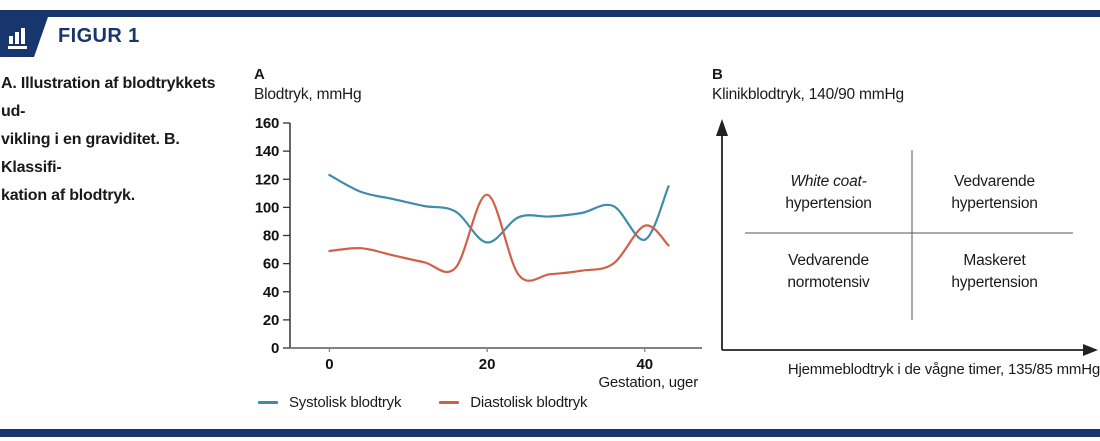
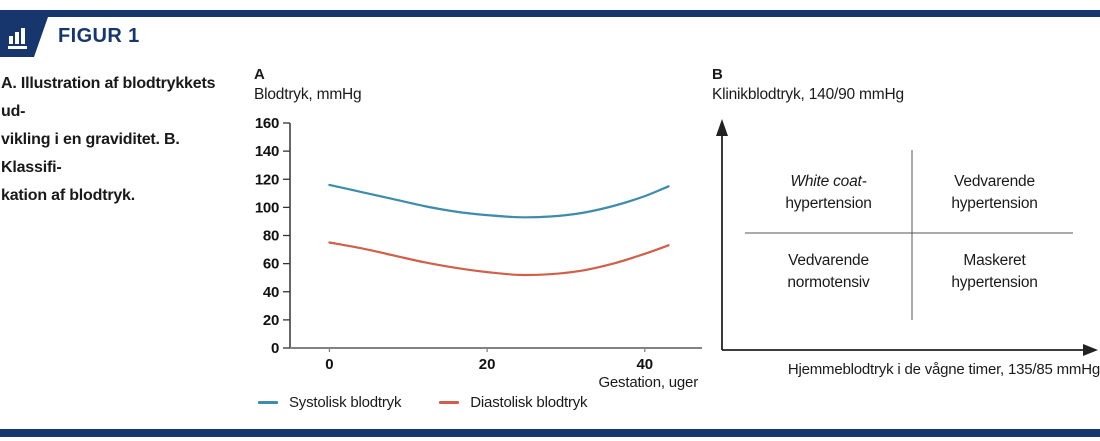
Systolisk blodtryk/0: 123 -> 116
Diastolisk blodtryk/0: 69 -> 75
Systolisk blodtryk/20: 75 -> 94
Diastolisk blodtryk/20: 109 -> 54
Systolisk blodtryk/40: 77 -> 108
Diastolisk blodtryk/40: 87 -> 67
